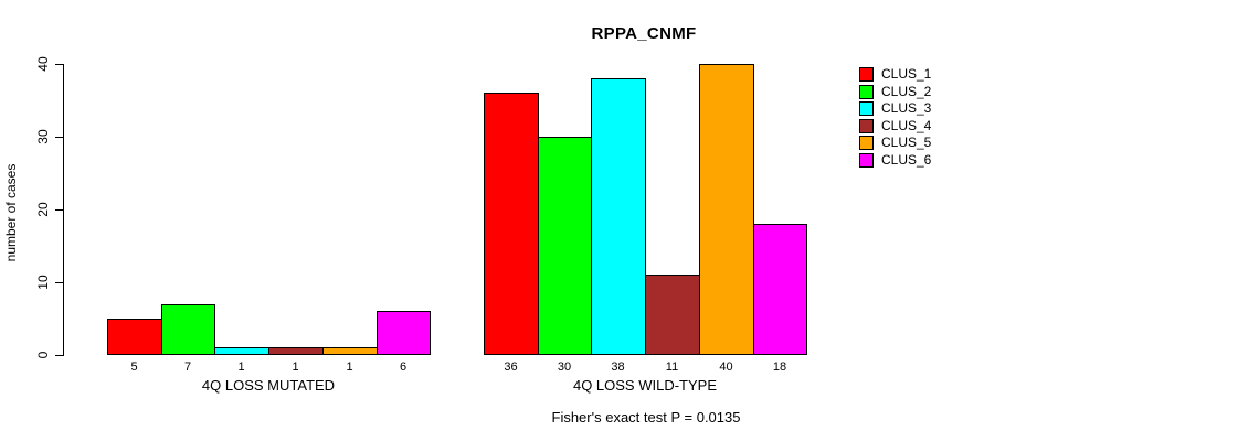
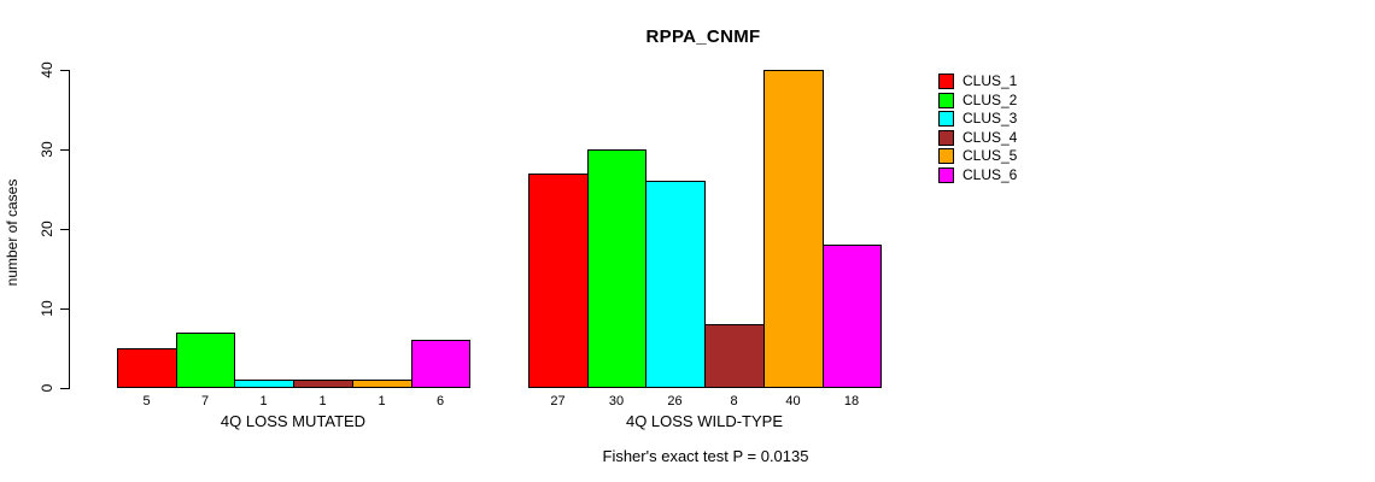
CLUS_1/4Q LOSS WILD-TYPE: 36 -> 27
CLUS_3/4Q LOSS WILD-TYPE: 38 -> 26
CLUS_4/4Q LOSS WILD-TYPE: 11 -> 8
